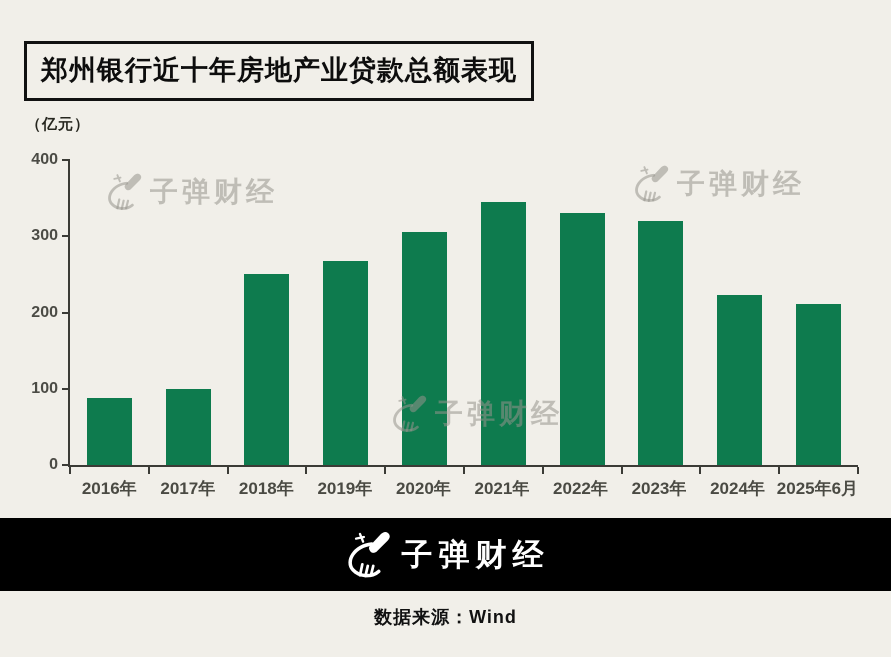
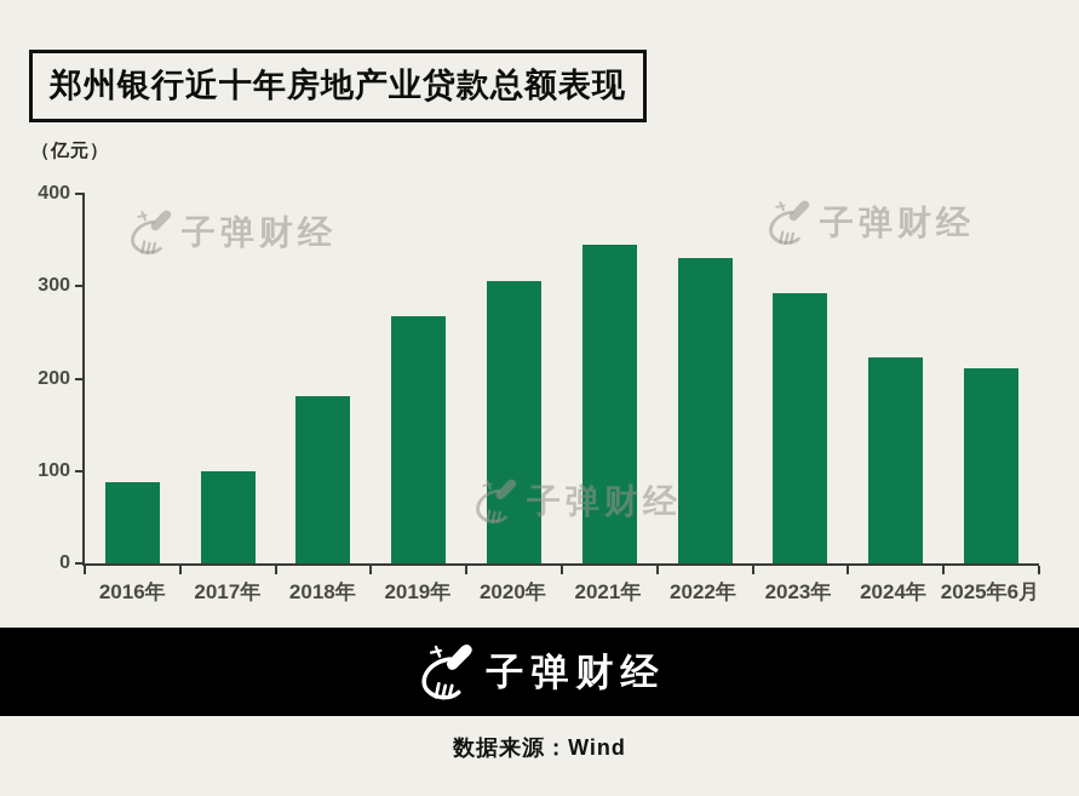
2018年: 250 -> 180
2023年: 320 -> 290
